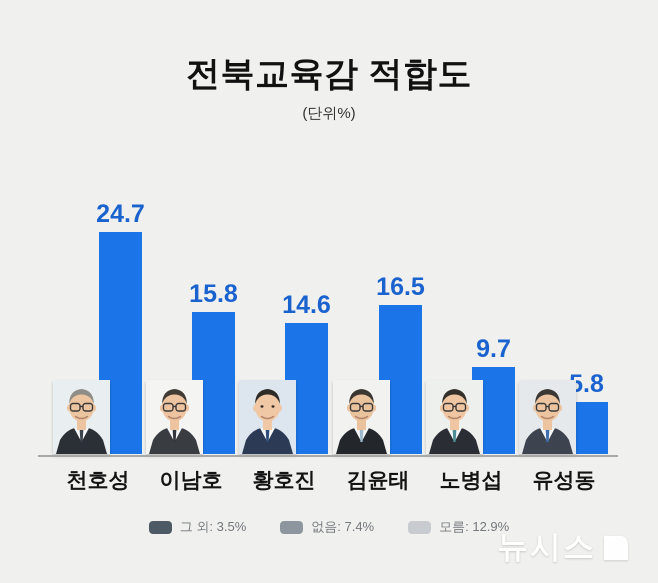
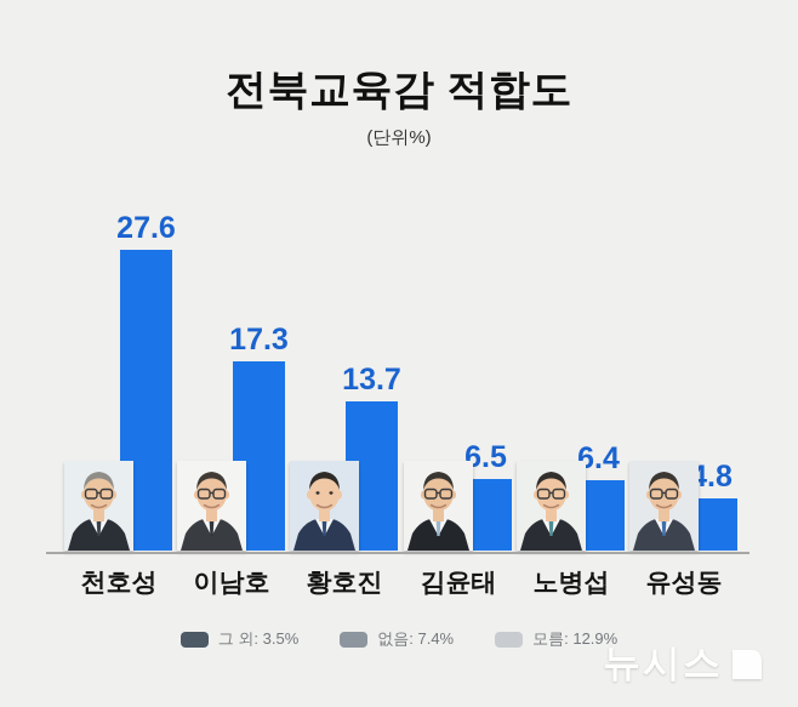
천호성: 24.7 -> 27.6
이남호: 15.8 -> 17.3
황호진: 14.6 -> 13.7
김윤태: 16.5 -> 6.5
노병섭: 9.7 -> 6.4
유성동: 5.8 -> 4.8
